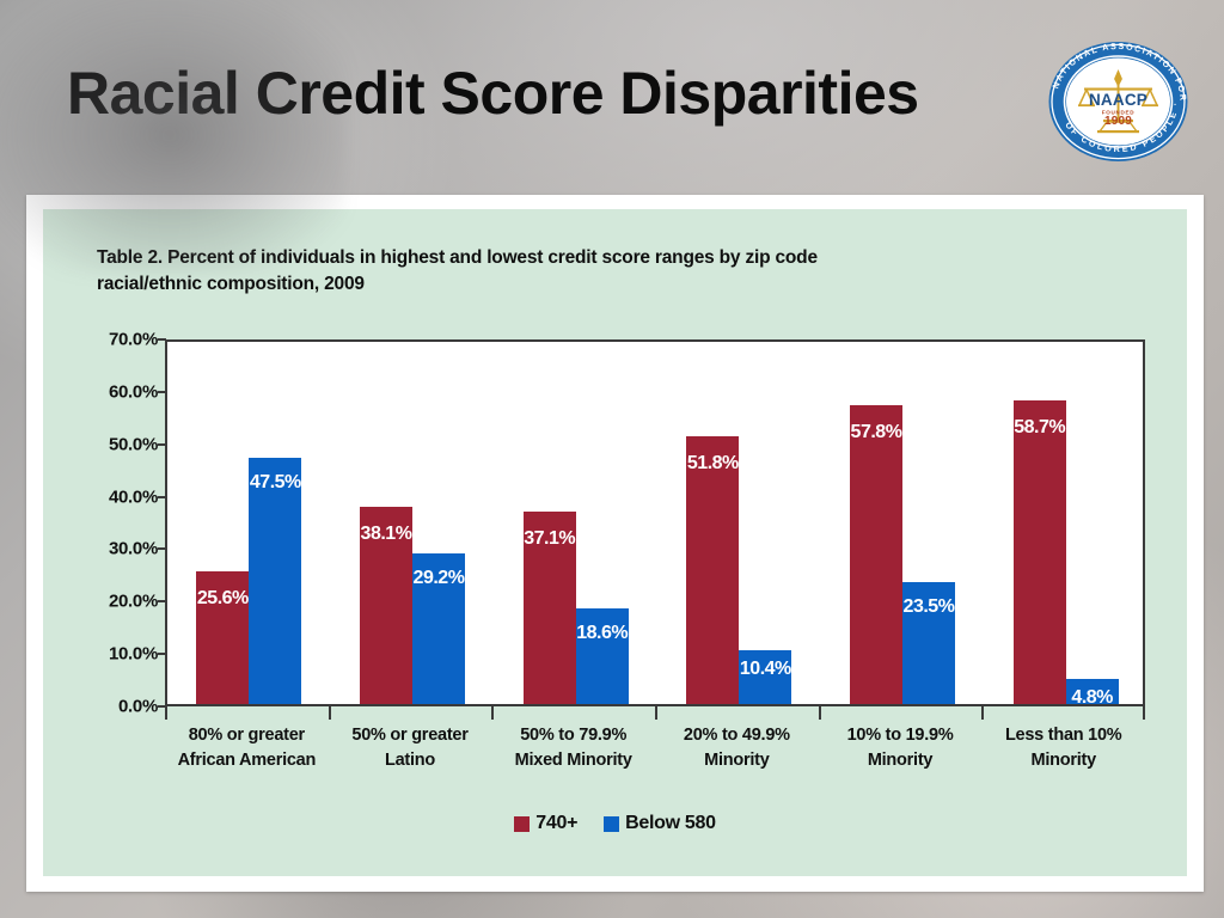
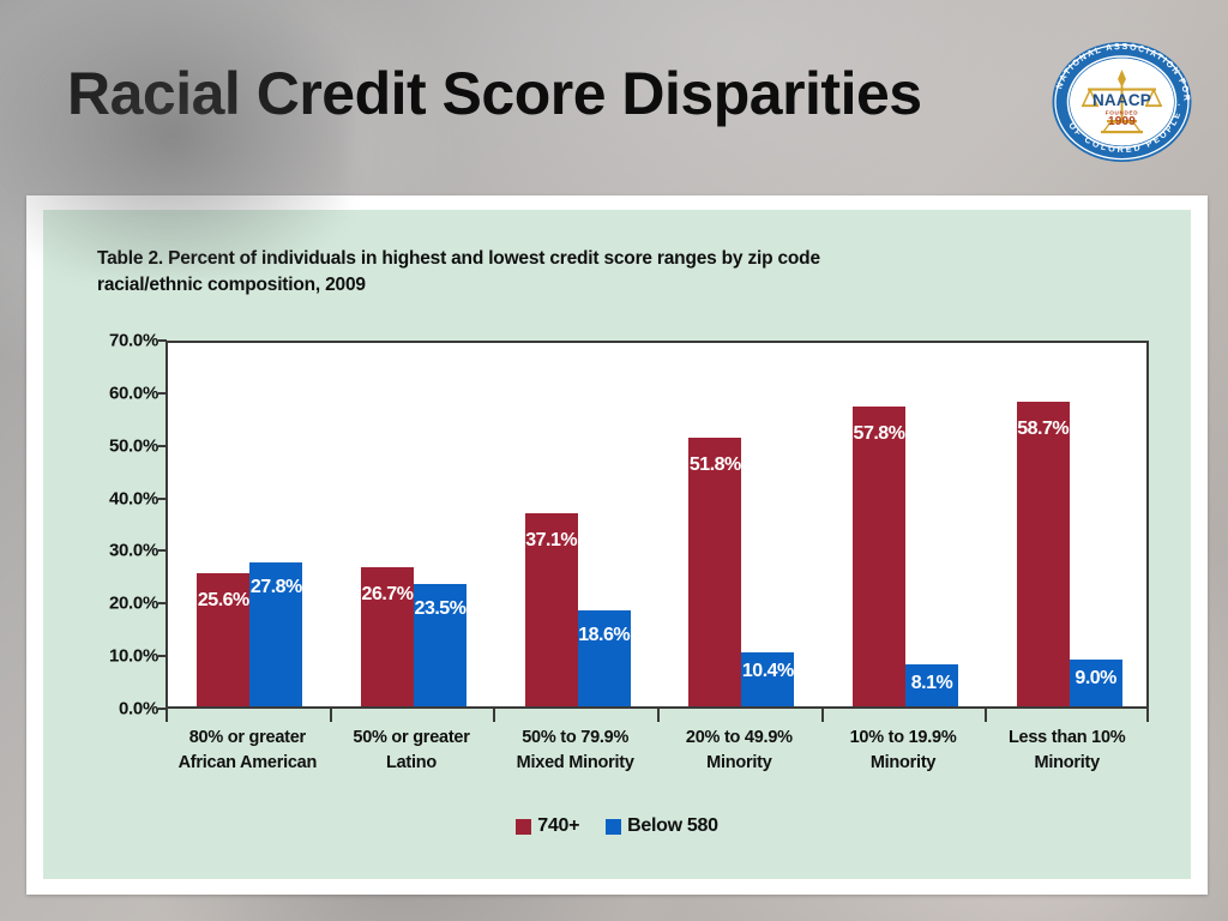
Below 580/80% or greater African American: 47.5% -> 27.8%
740+/50% or greater Latino: 38.1% -> 26.7%
Below 580/50% or greater Latino: 29.2% -> 23.5%
Below 580/10% to 19.9% Minority: 23.5% -> 8.1%
Below 580/Less than 10% Minority: 4.8% -> 9.0%
